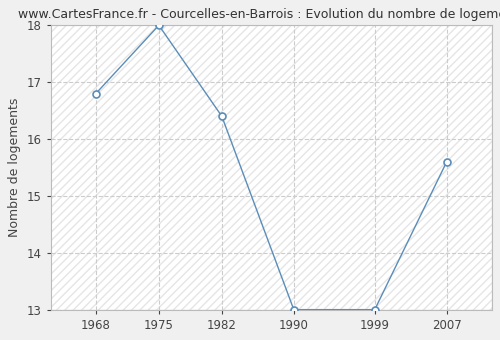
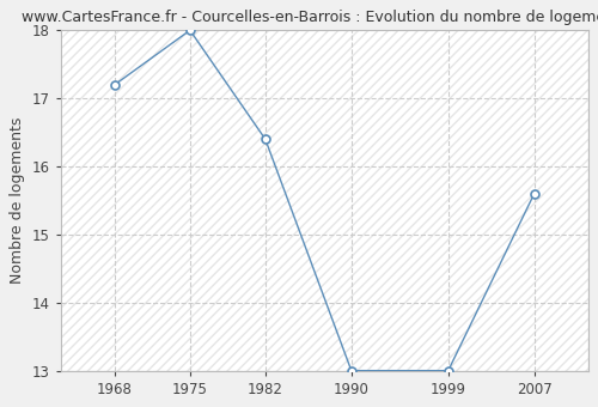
1968: 16.8 -> 17.2
